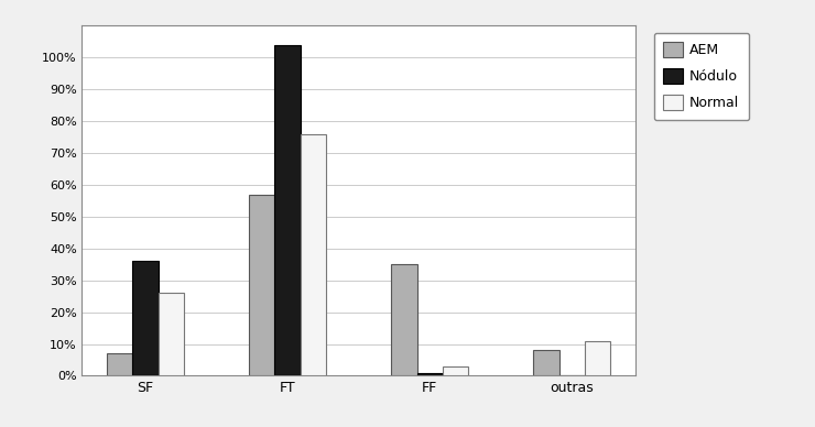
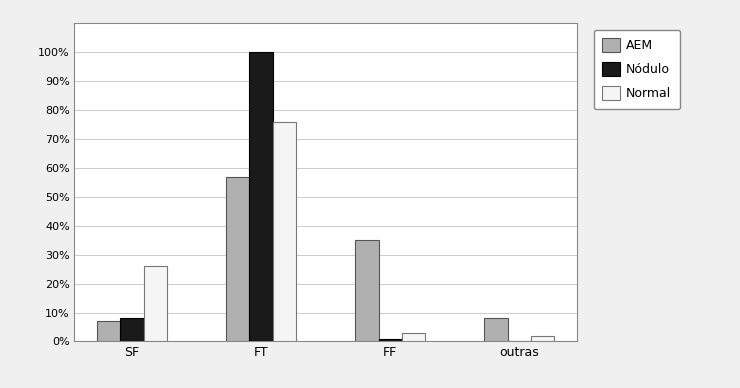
Nódulo/SF: 36% -> 8%
Nódulo/FT: 104% -> 100%
Normal/outras: 11% -> 2%
